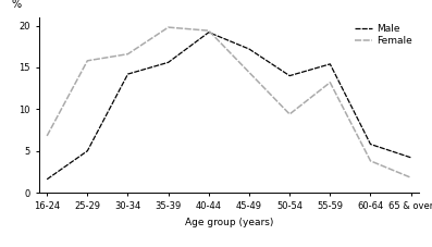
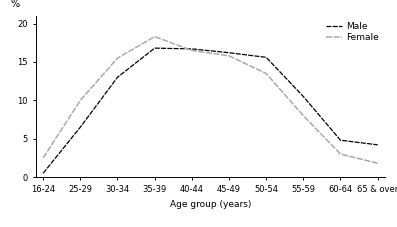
Male/16-24: 1.6 -> 0.5
Female/16-24: 6.8 -> 2.5
Male/25-29: 5.0 -> 6.5
Female/25-29: 15.8 -> 10.0
Male/30-34: 14.2 -> 13.0
Female/30-34: 16.6 -> 15.5
Male/35-39: 15.6 -> 16.8
Female/35-39: 19.8 -> 18.3
Male/40-44: 19.2 -> 16.7
Female/40-44: 19.4 -> 16.5
Male/45-49: 17.2 -> 16.2
Female/45-49: 14.4 -> 15.8
Male/50-54: 14.0 -> 15.6
Female/50-54: 9.4 -> 13.5
Male/55-59: 15.4 -> 10.5
Female/55-59: 13.2 -> 8.0
Male/60-64: 5.8 -> 4.8
Female/60-64: 3.8 -> 3.0
